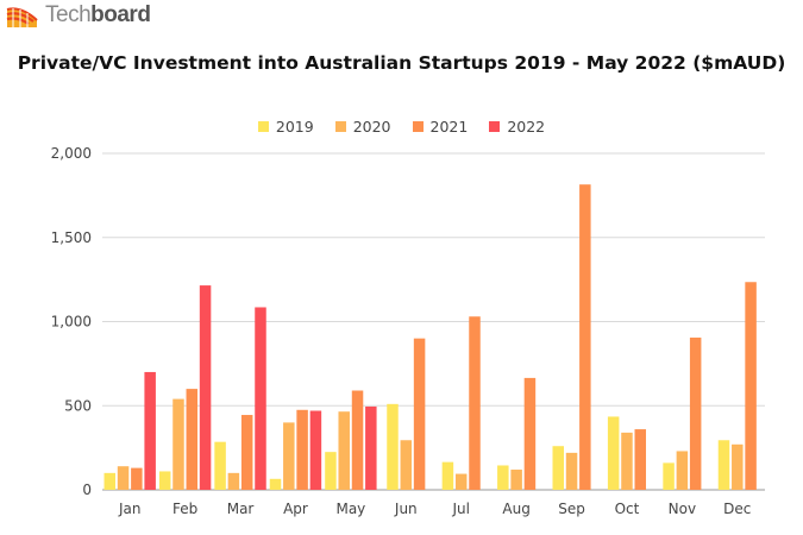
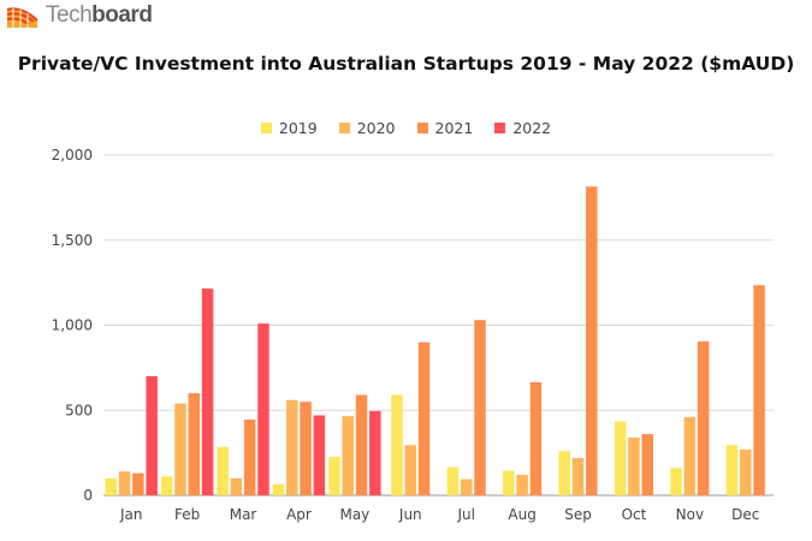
2022/Mar: 1080 -> 1010
2020/Apr: 400 -> 560
2021/Apr: 480 -> 550
2019/Jun: 510 -> 590
2020/Nov: 230 -> 460
